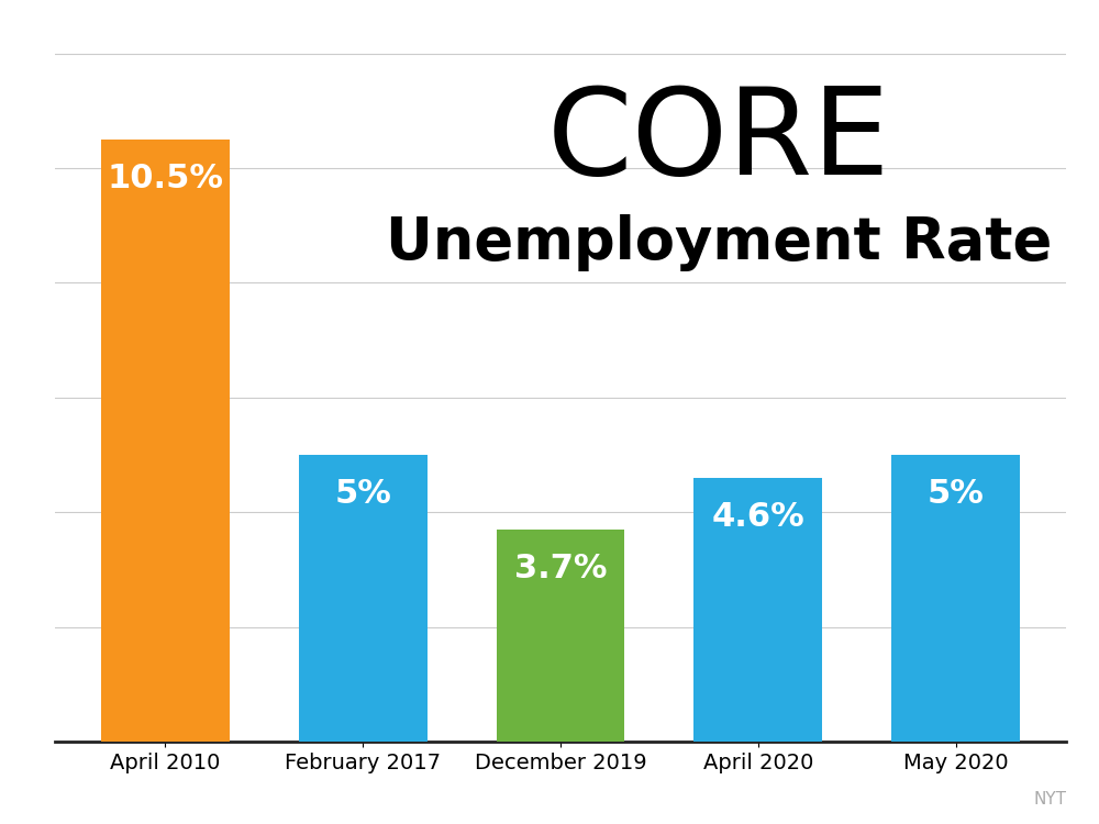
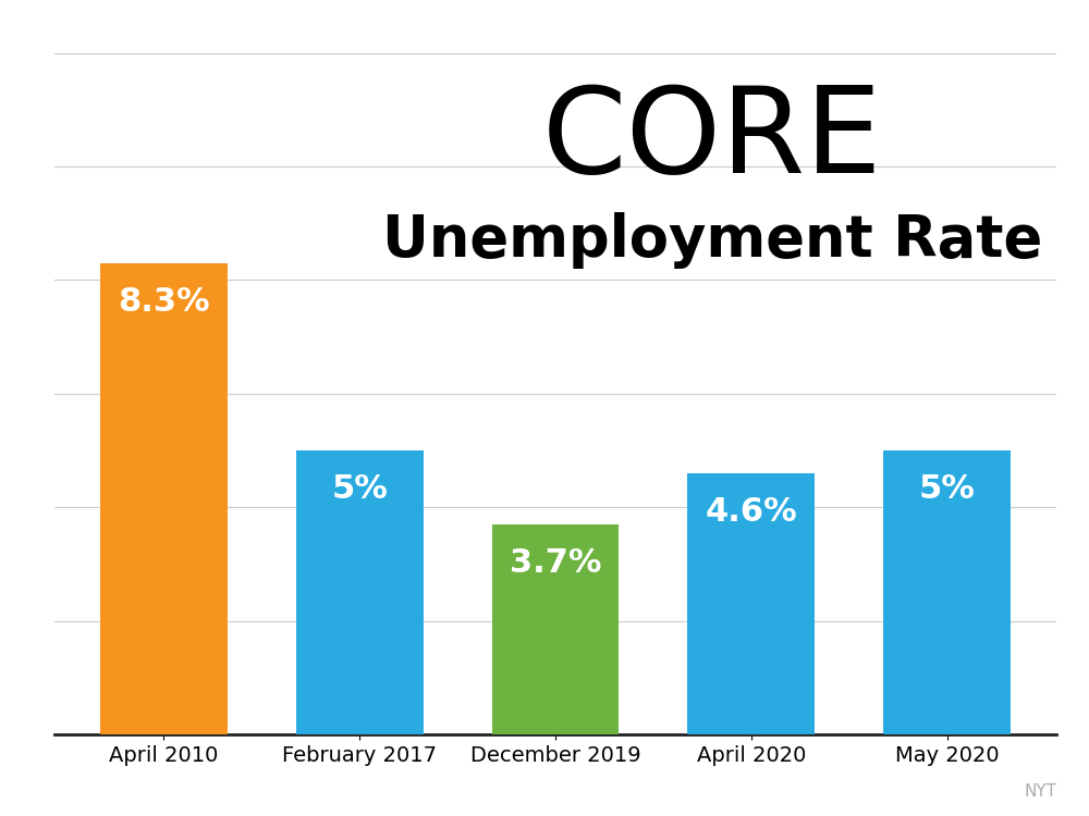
April 2010: 10.5% -> 8.3%
